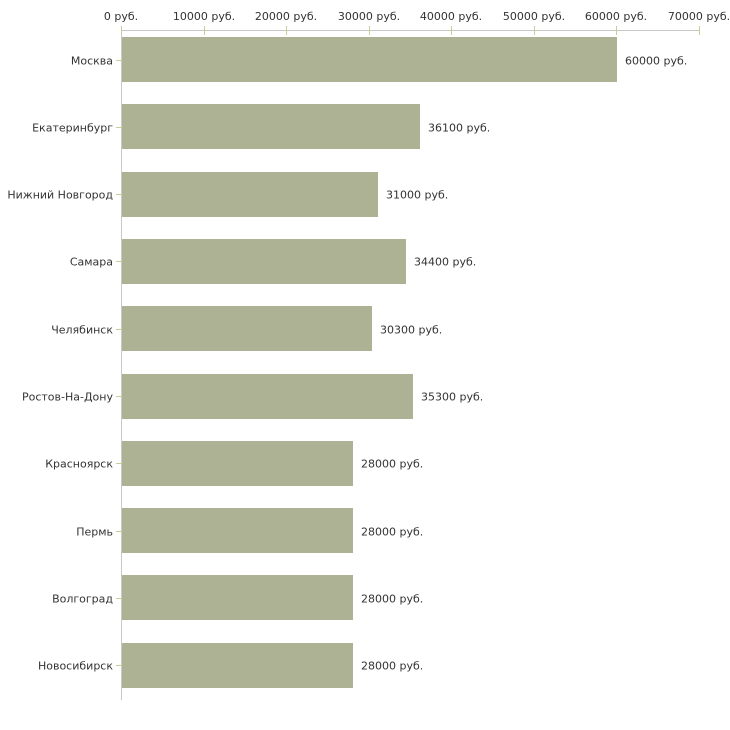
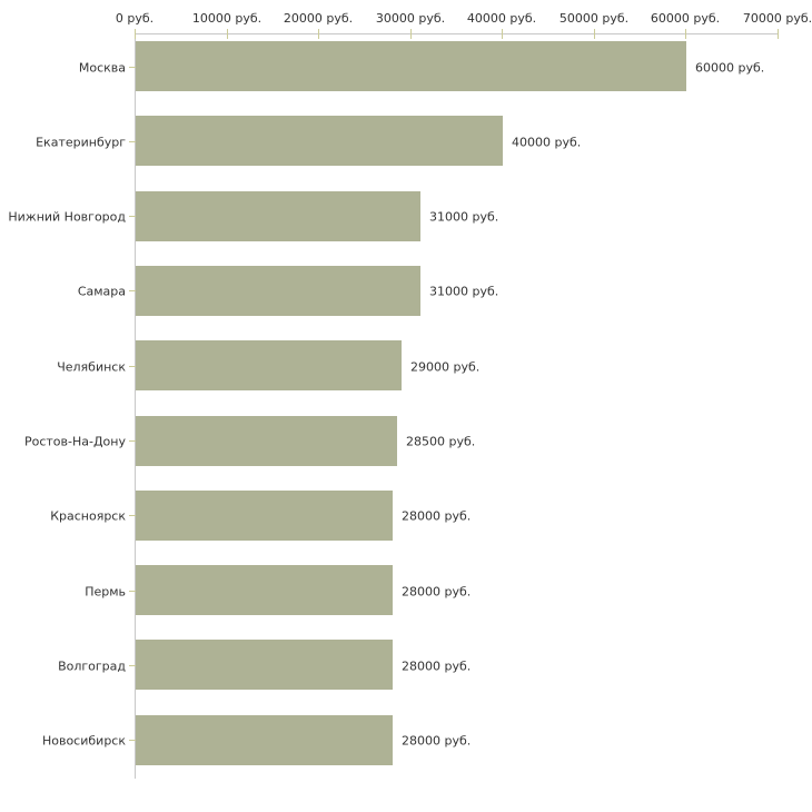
Екатеринбург: 36100 -> 40000
Самара: 34400 -> 31000
Челябинск: 30300 -> 29000
Ростов-На-Дону: 35300 -> 28500
